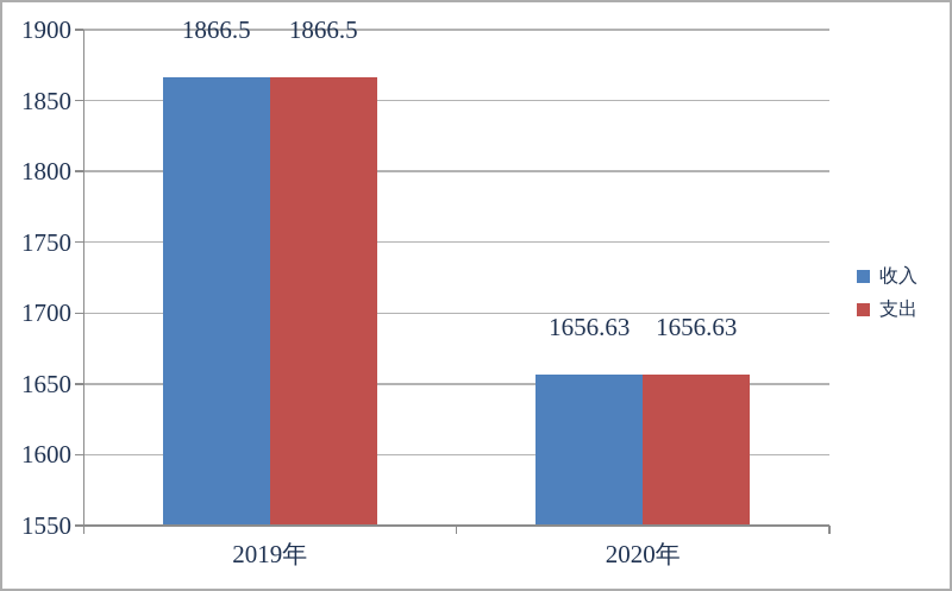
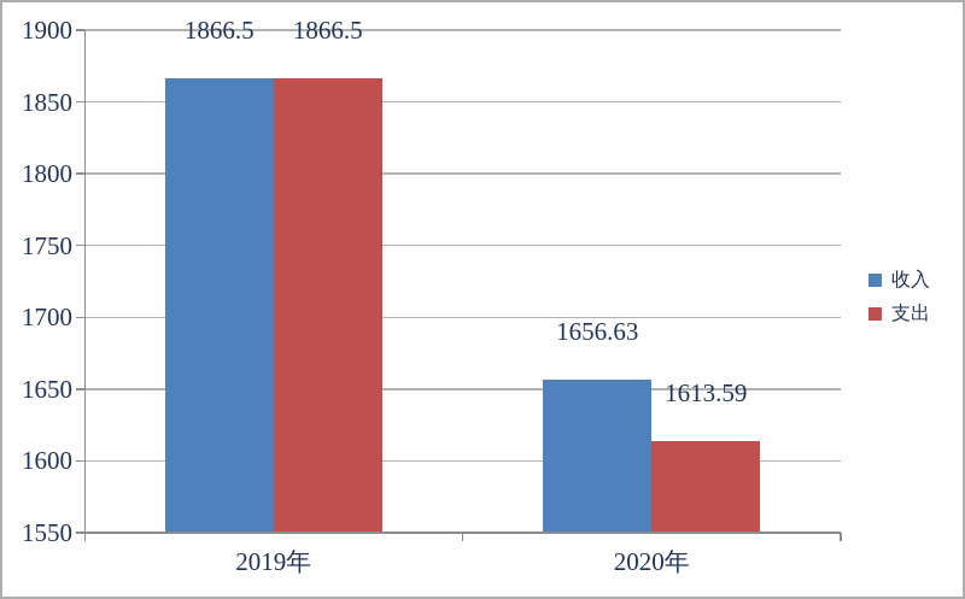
支出/2020年: 1656.63 -> 1613.59
